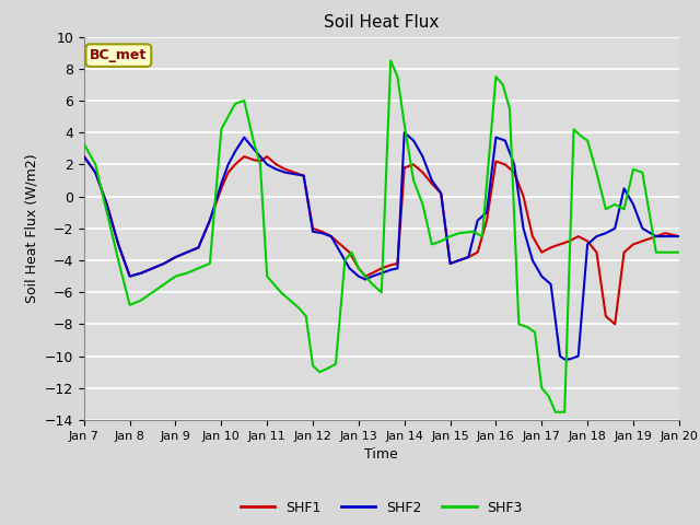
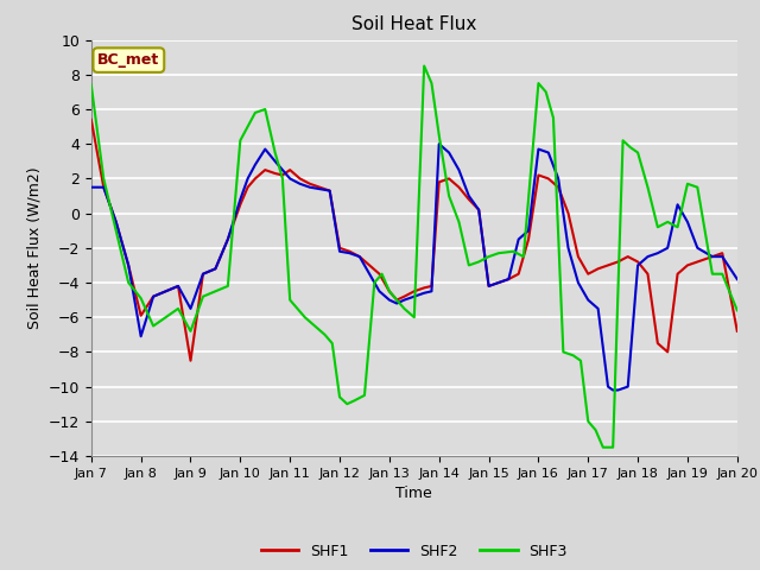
SHF1/Jan 7: 2.5 -> 5.4
SHF2/Jan 7: 2.5 -> 1.5
SHF3/Jan 7: 3.3 -> 7.4
SHF1/Jan 8: -5.0 -> -5.9
SHF2/Jan 8: -5.0 -> -7.1
SHF3/Jan 8: -6.8 -> -4.9
SHF1/Jan 9: -3.8 -> -8.5
SHF2/Jan 9: -3.8 -> -5.5
SHF3/Jan 9: -5.0 -> -6.8
SHF1/Jan 20: -2.5 -> -6.8
SHF2/Jan 20: -2.5 -> -3.8
SHF3/Jan 20: -3.5 -> -5.6
